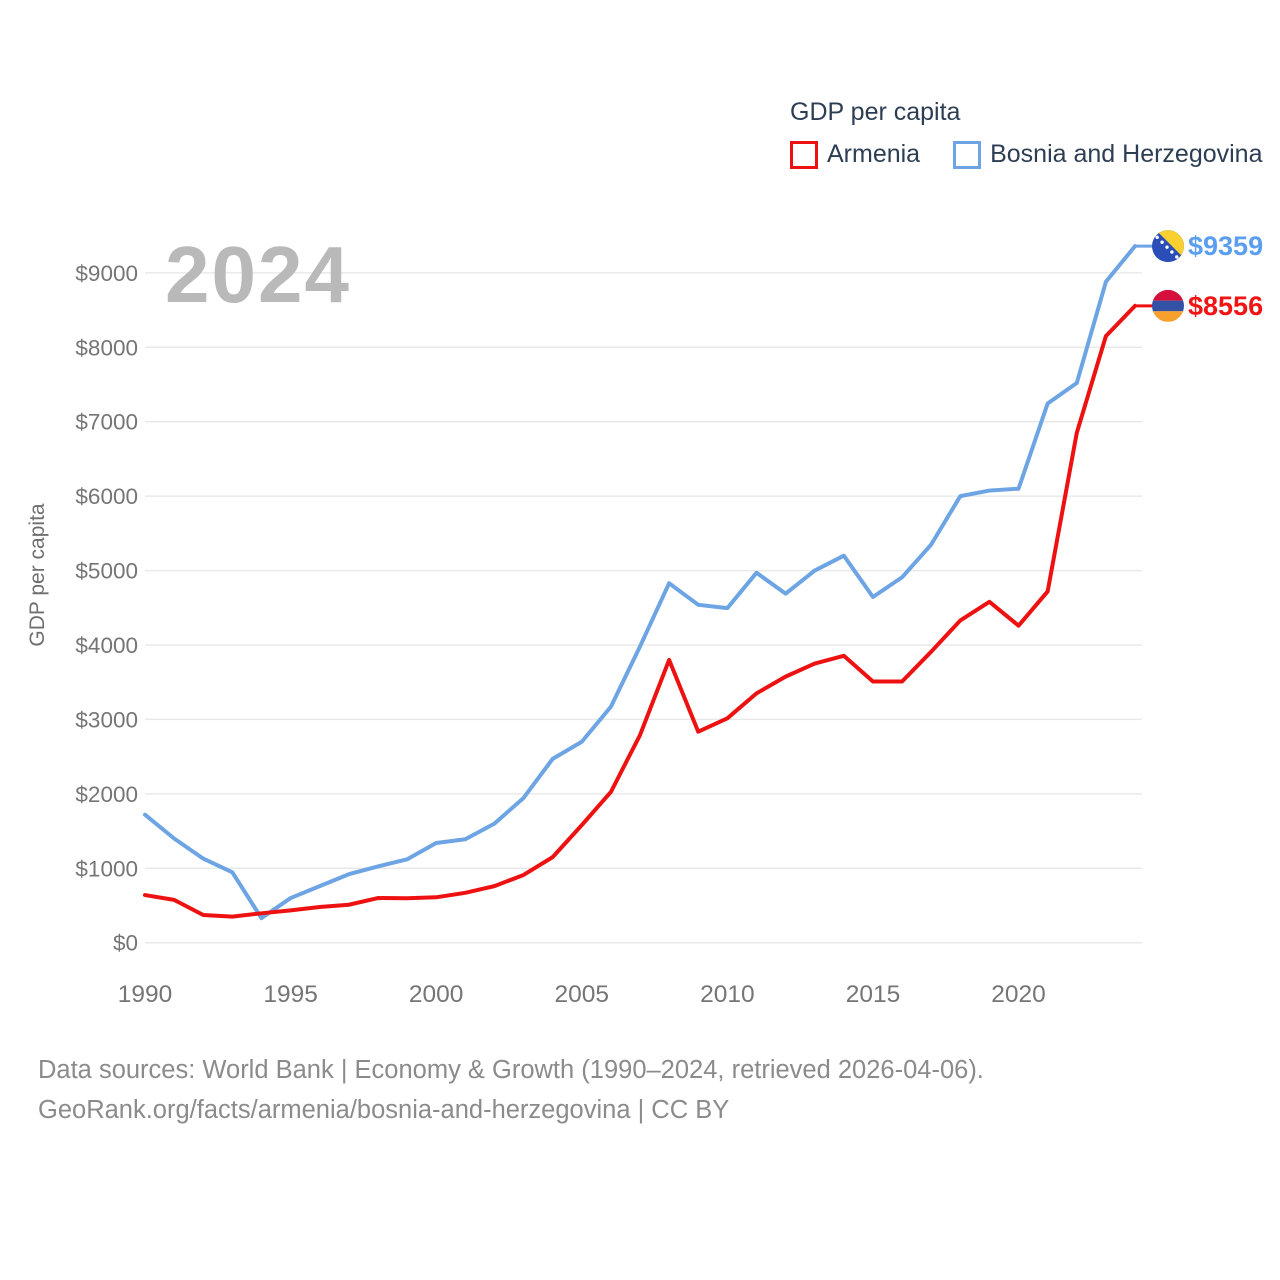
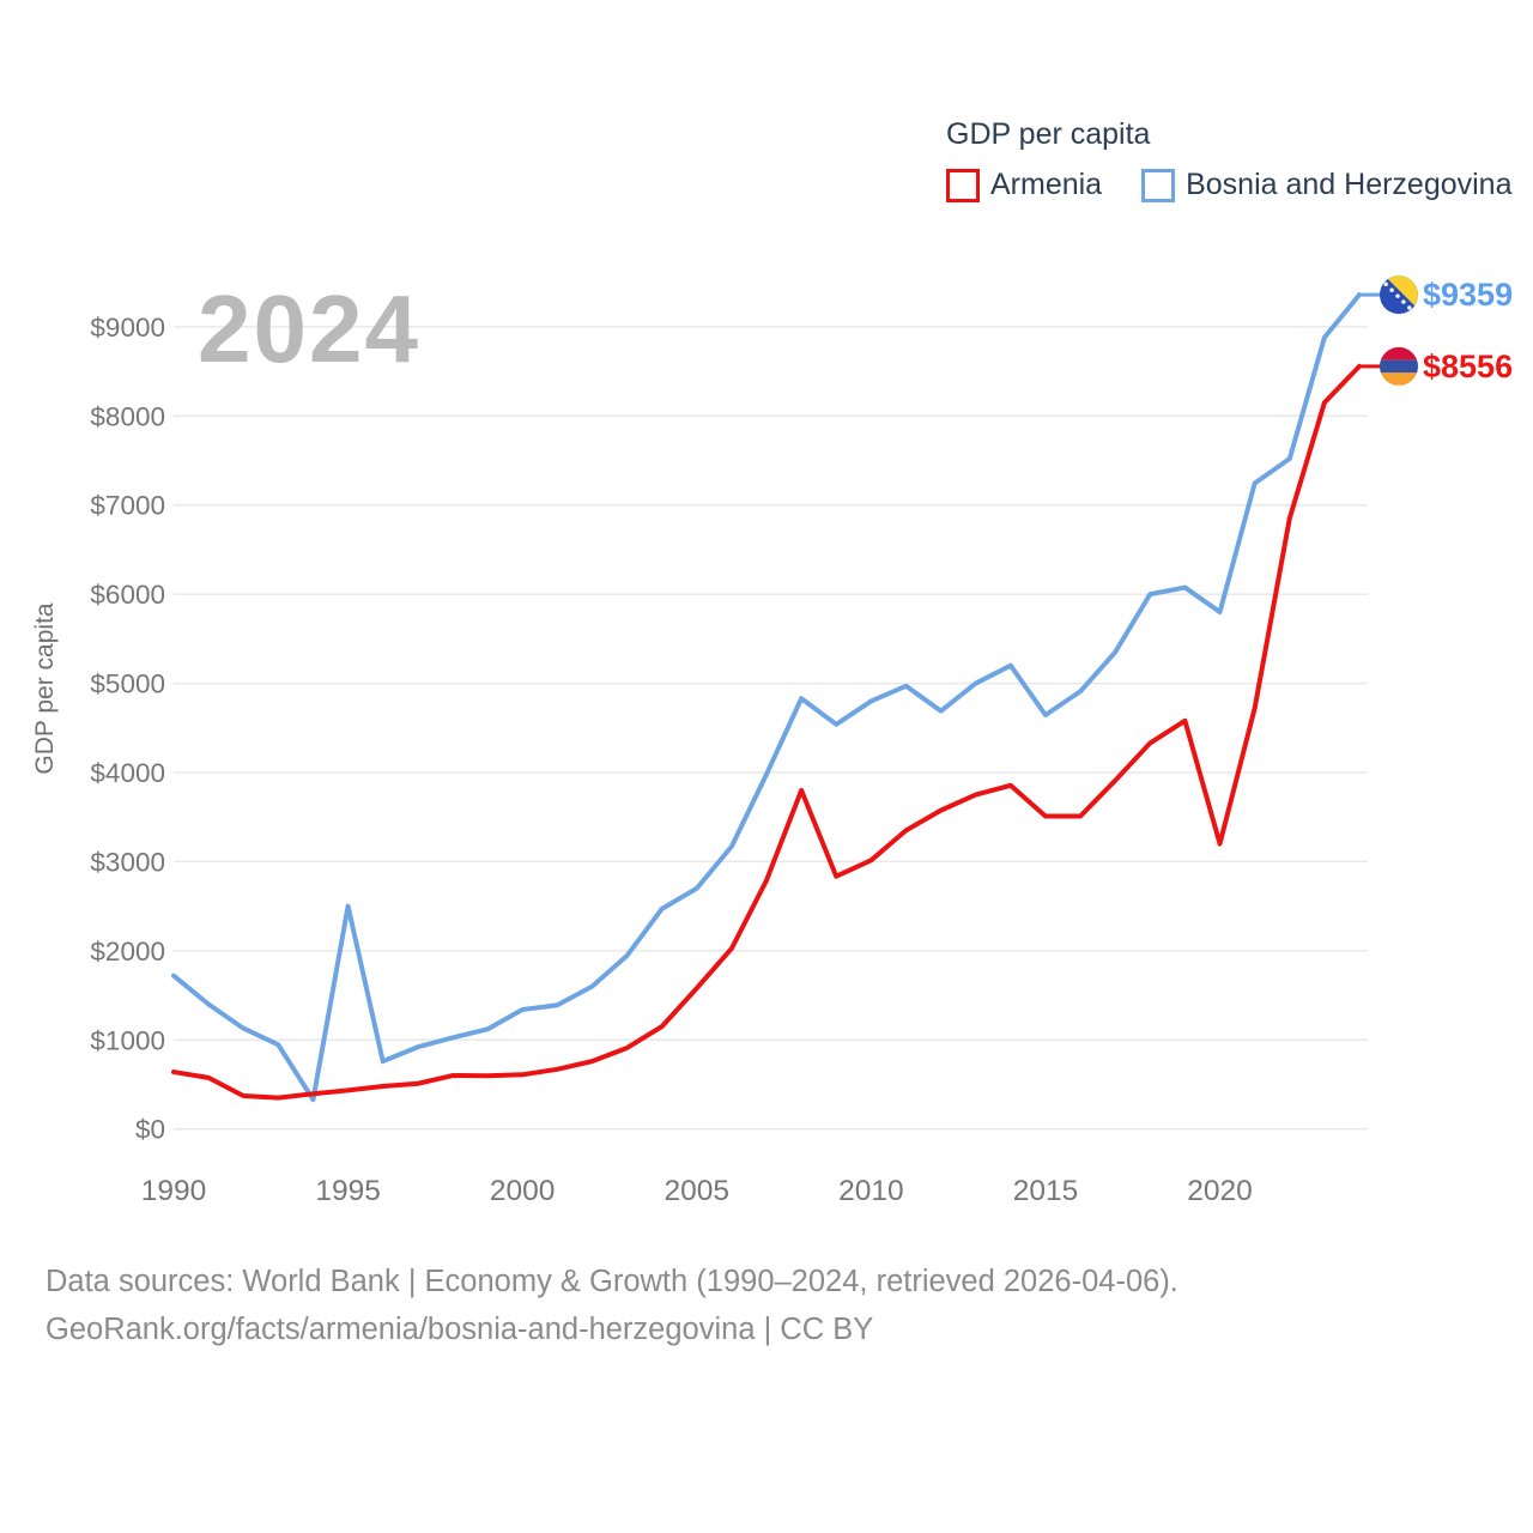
Bosnia and Herzegovina/1995: $600 -> $2500
Bosnia and Herzegovina/2010: $4500 -> $4800
Bosnia and Herzegovina/2020: $6100 -> $5800
Armenia/2020: $4300 -> $3200
